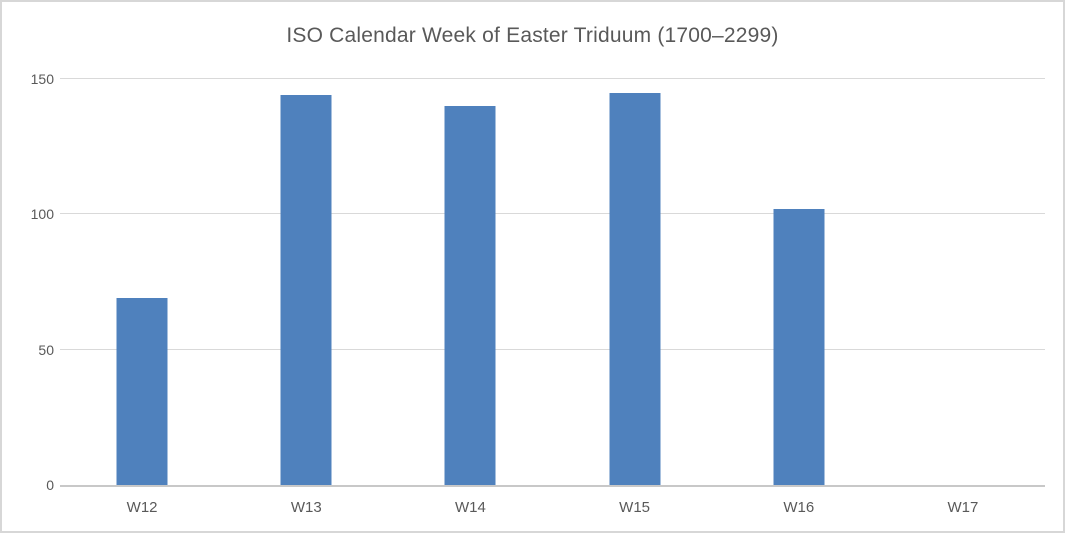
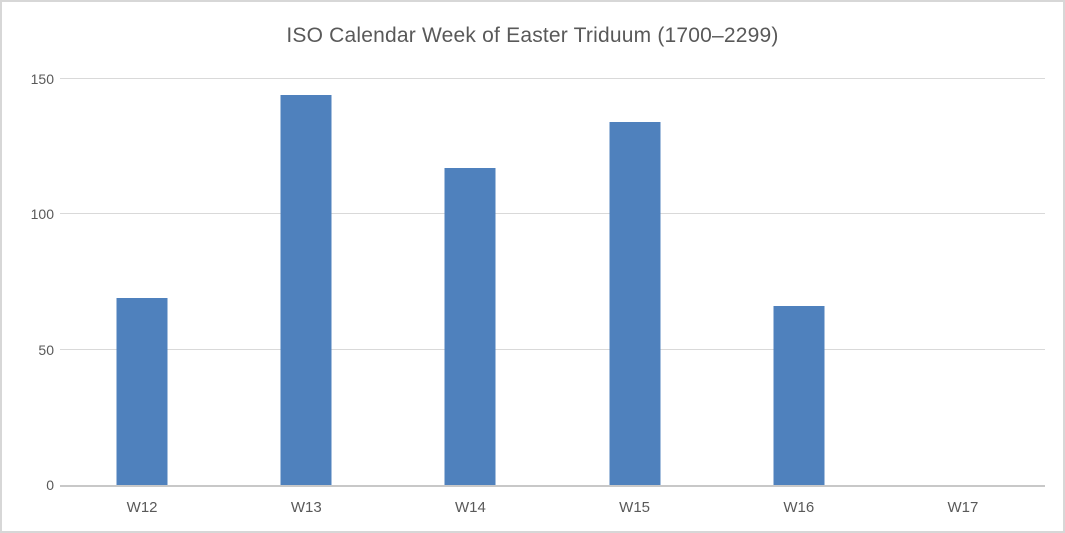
W14: 140 -> 117
W15: 145 -> 134
W16: 102 -> 66
